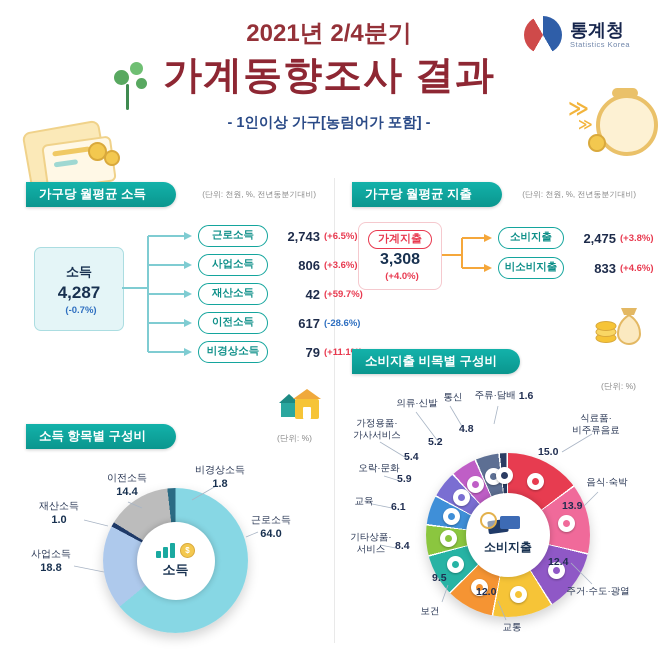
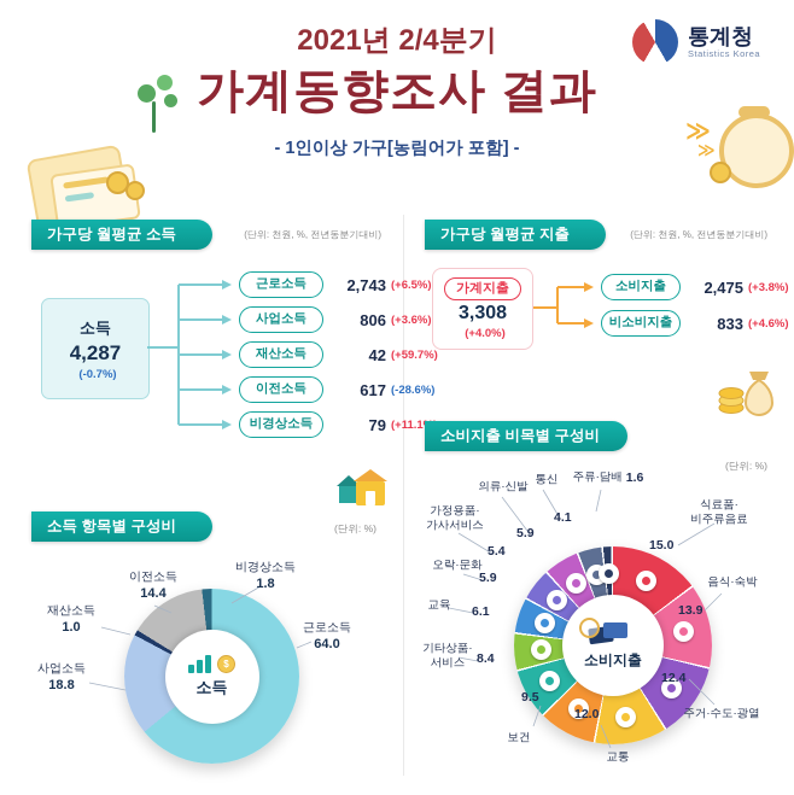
소비지출 비목별 구성비/의류·신발: 5.2 -> 5.9
소비지출 비목별 구성비/통신: 4.8 -> 4.1
